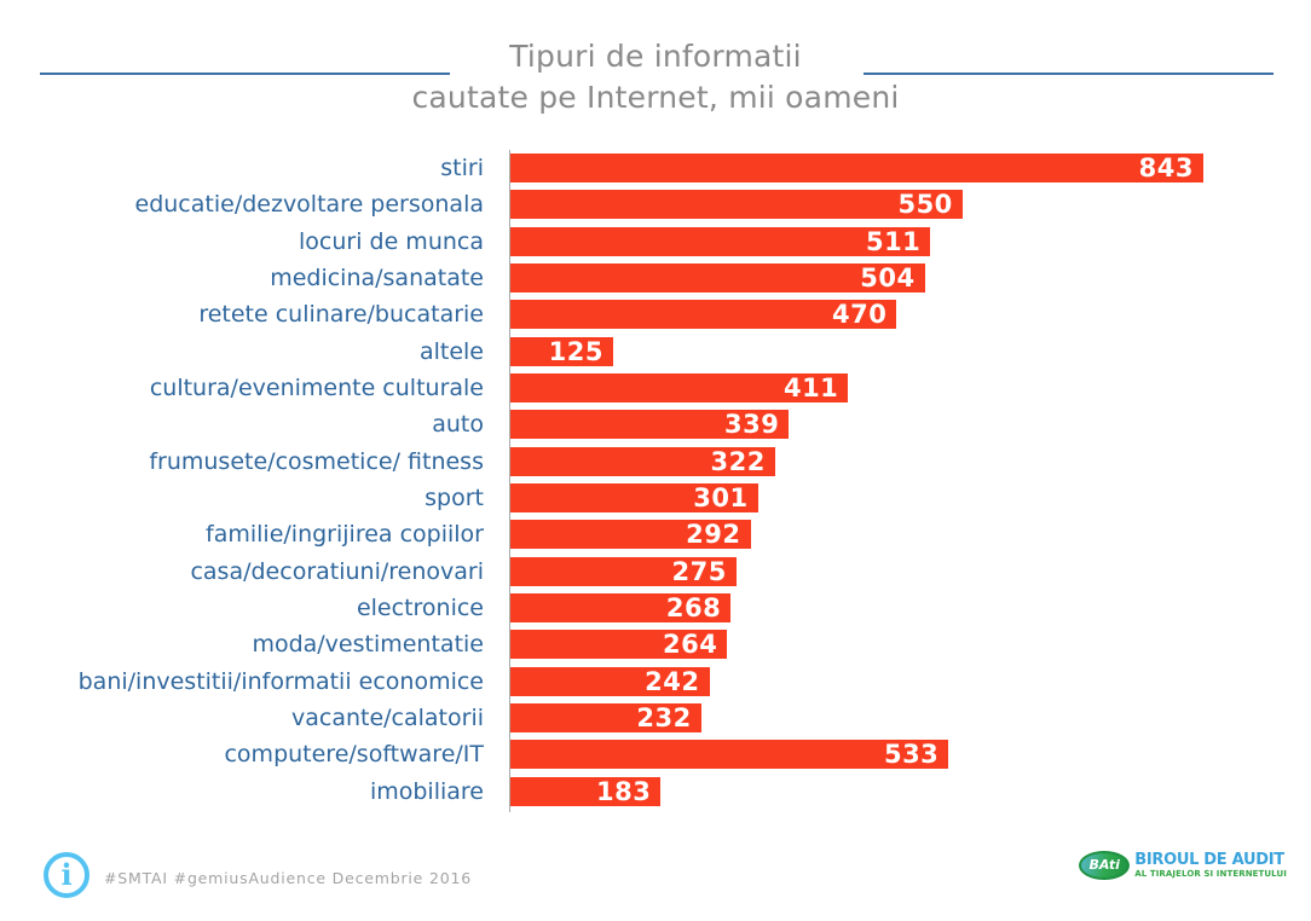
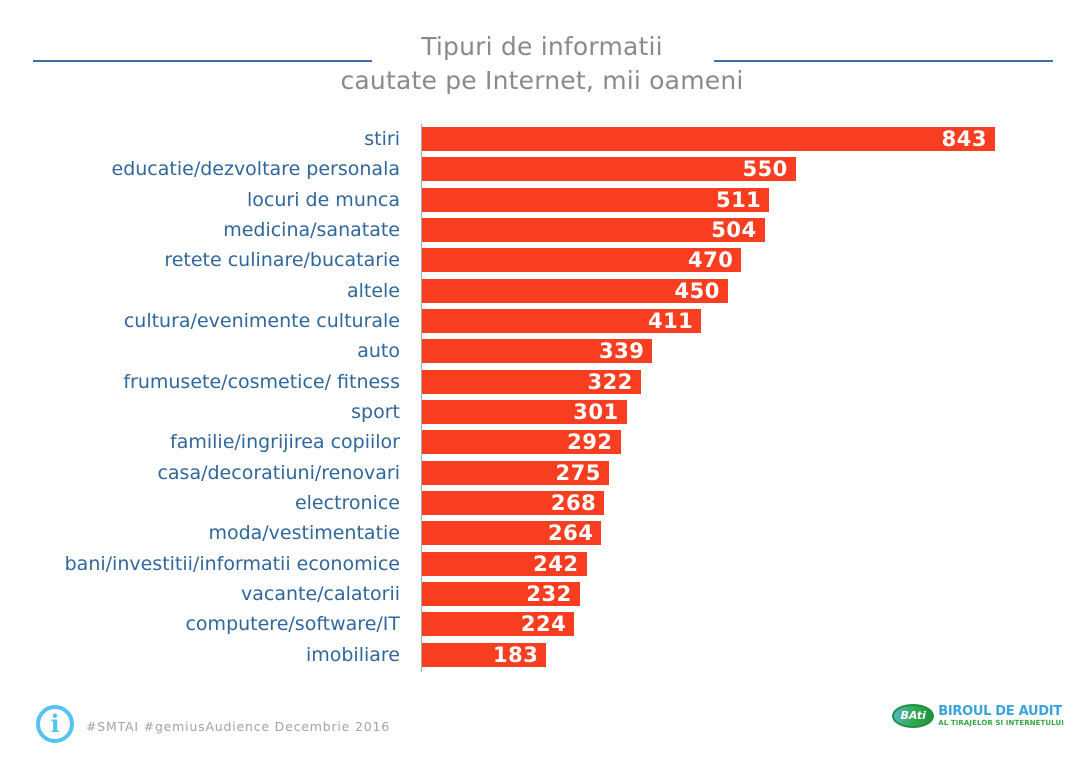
altele: 125 -> 450
computere/software/IT: 533 -> 224
